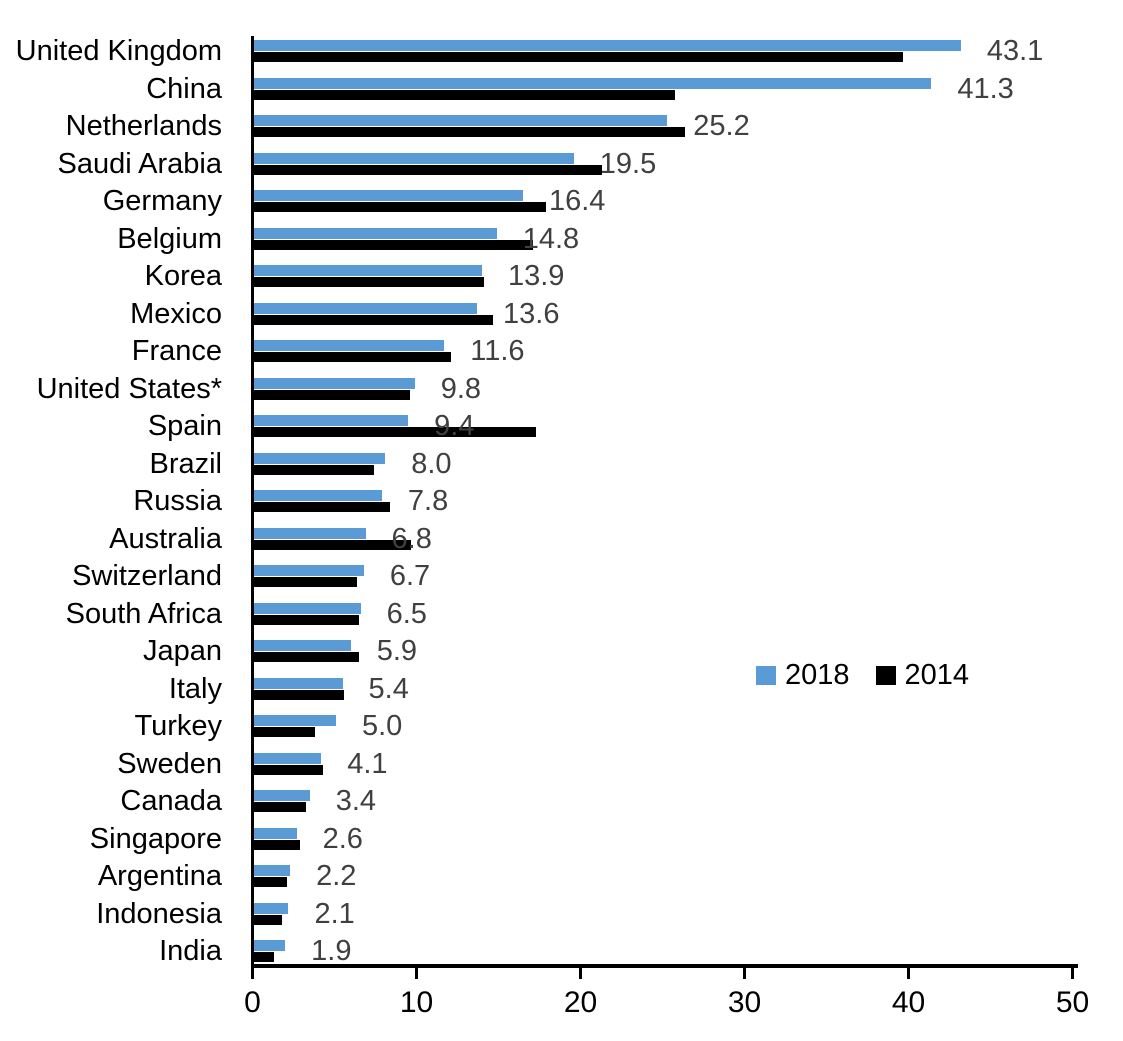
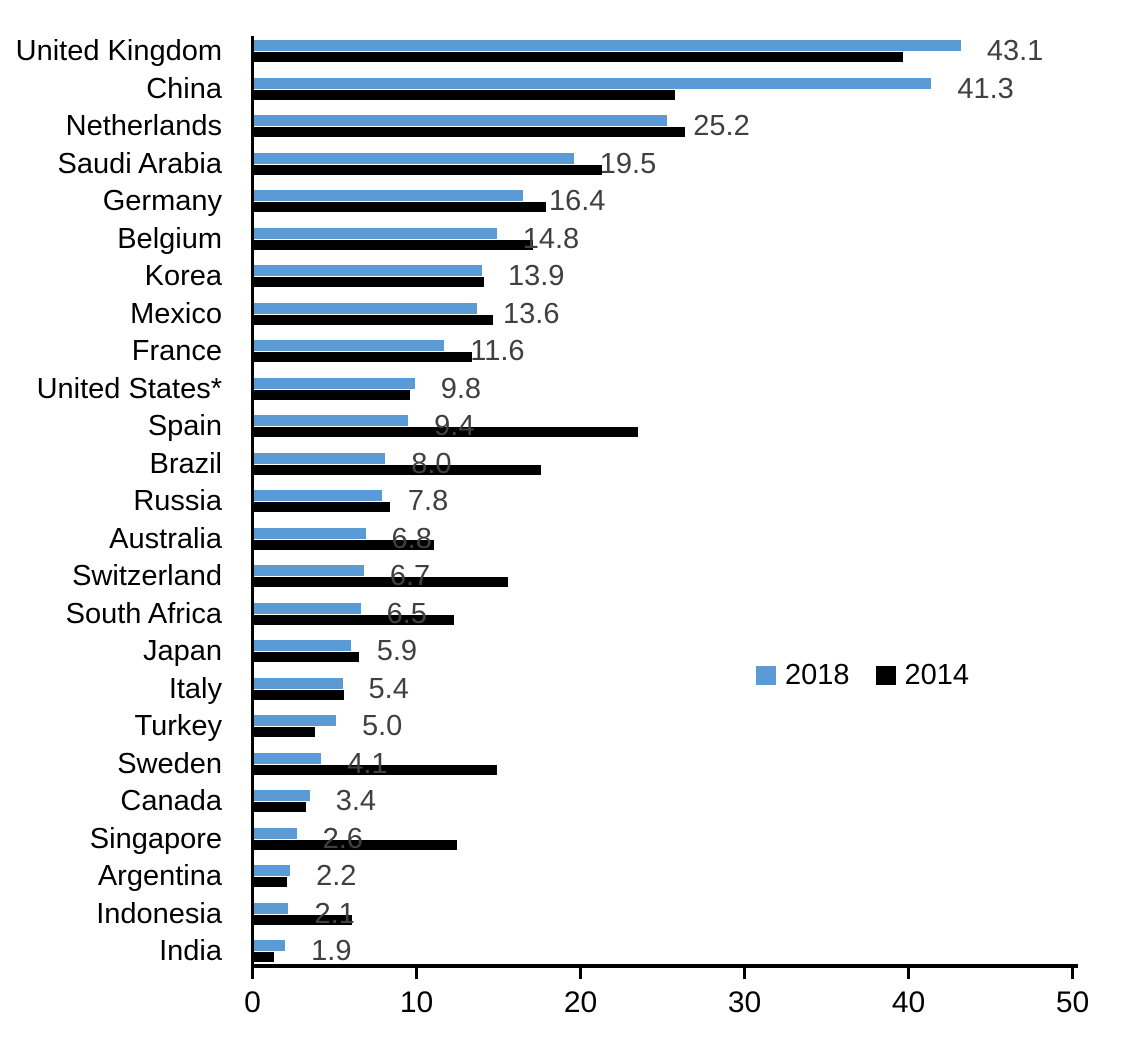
2014/France: 12.0 -> 13.3
2014/Spain: 17.2 -> 23.4
2014/Brazil: 7.3 -> 17.5
2014/Australia: 9.6 -> 11.0
2014/Switzerland: 6.3 -> 15.5
2014/South Africa: 6.4 -> 12.2
2014/Sweden: 4.2 -> 14.8
2014/Singapore: 2.8 -> 12.4
2014/Indonesia: 1.7 -> 6.0
